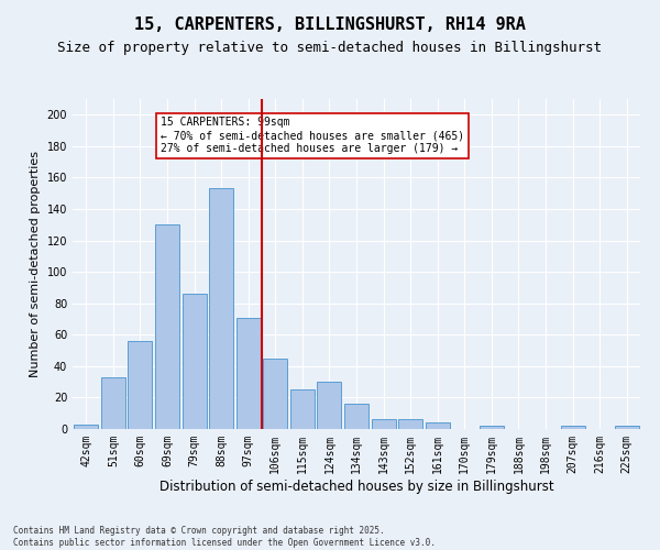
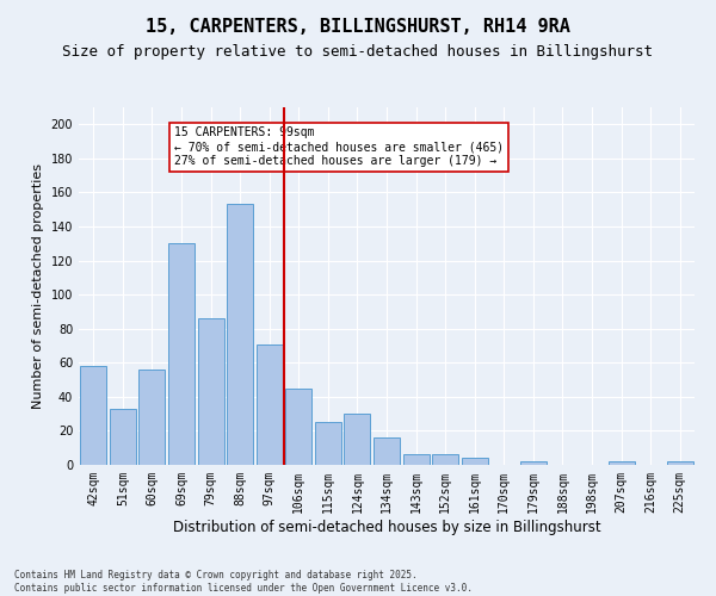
42sqm: 3 -> 58
